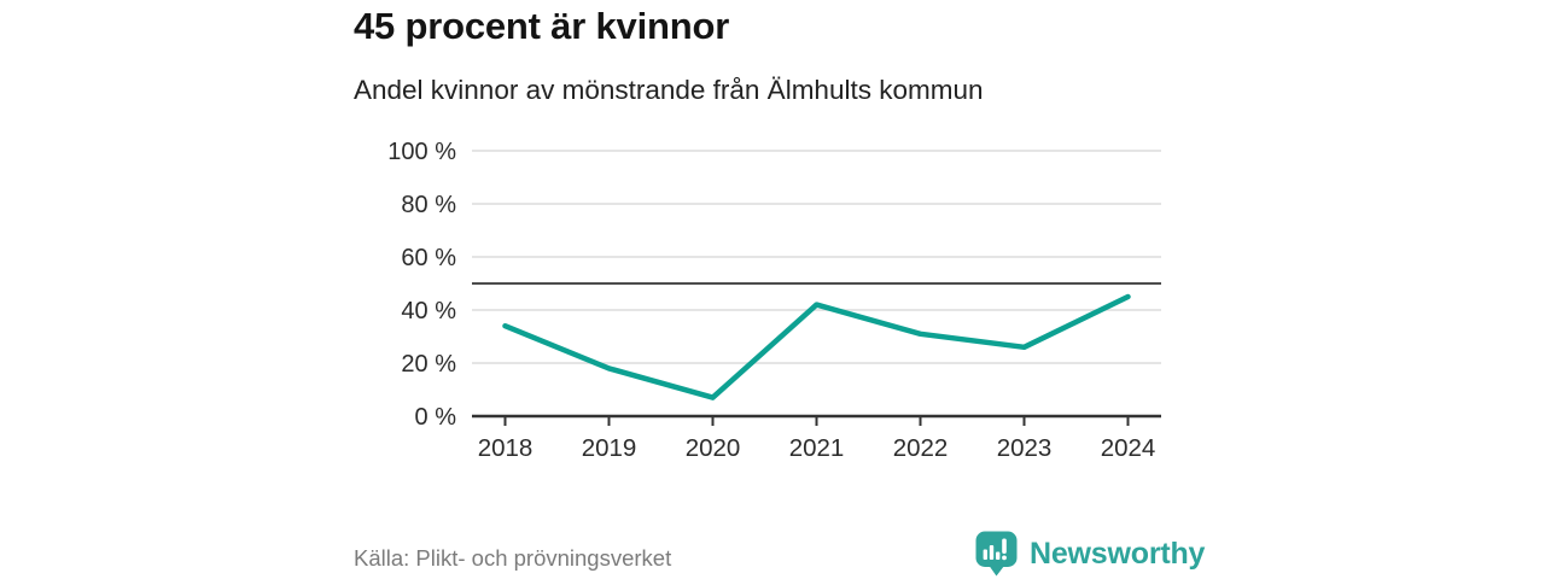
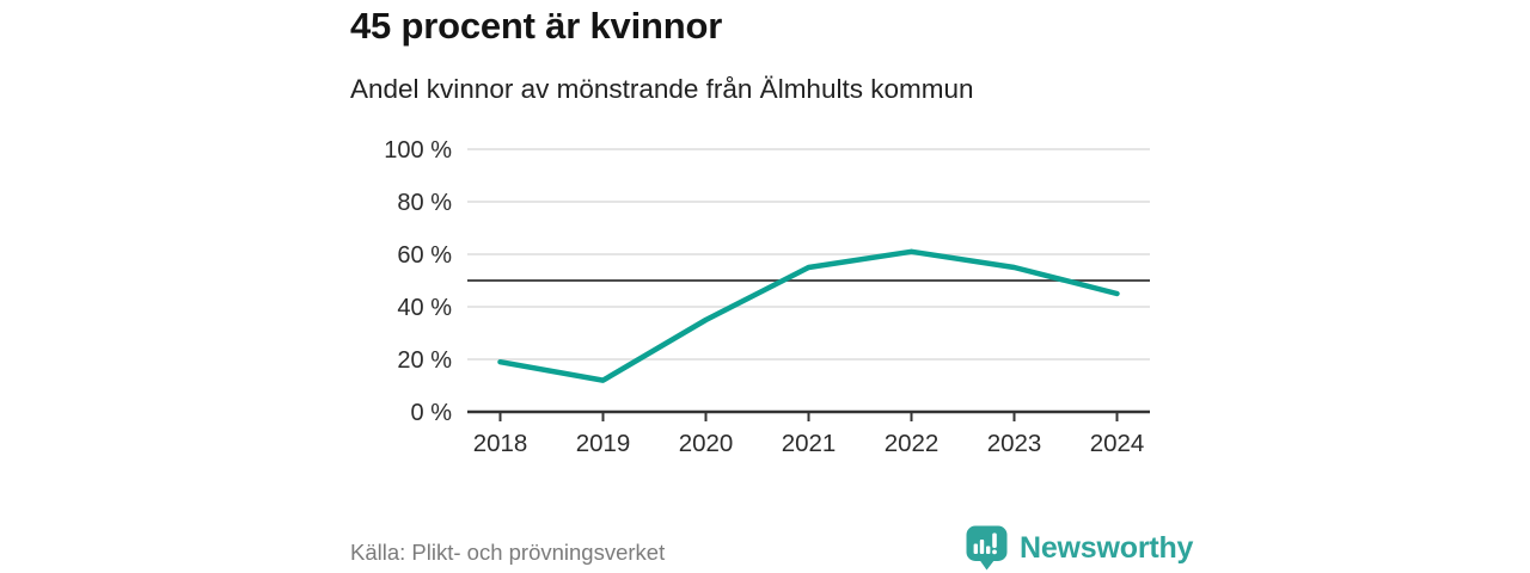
2018: 34% -> 19%
2019: 18% -> 12%
2020: 7% -> 35%
2021: 42% -> 55%
2022: 31% -> 61%
2023: 26% -> 55%
